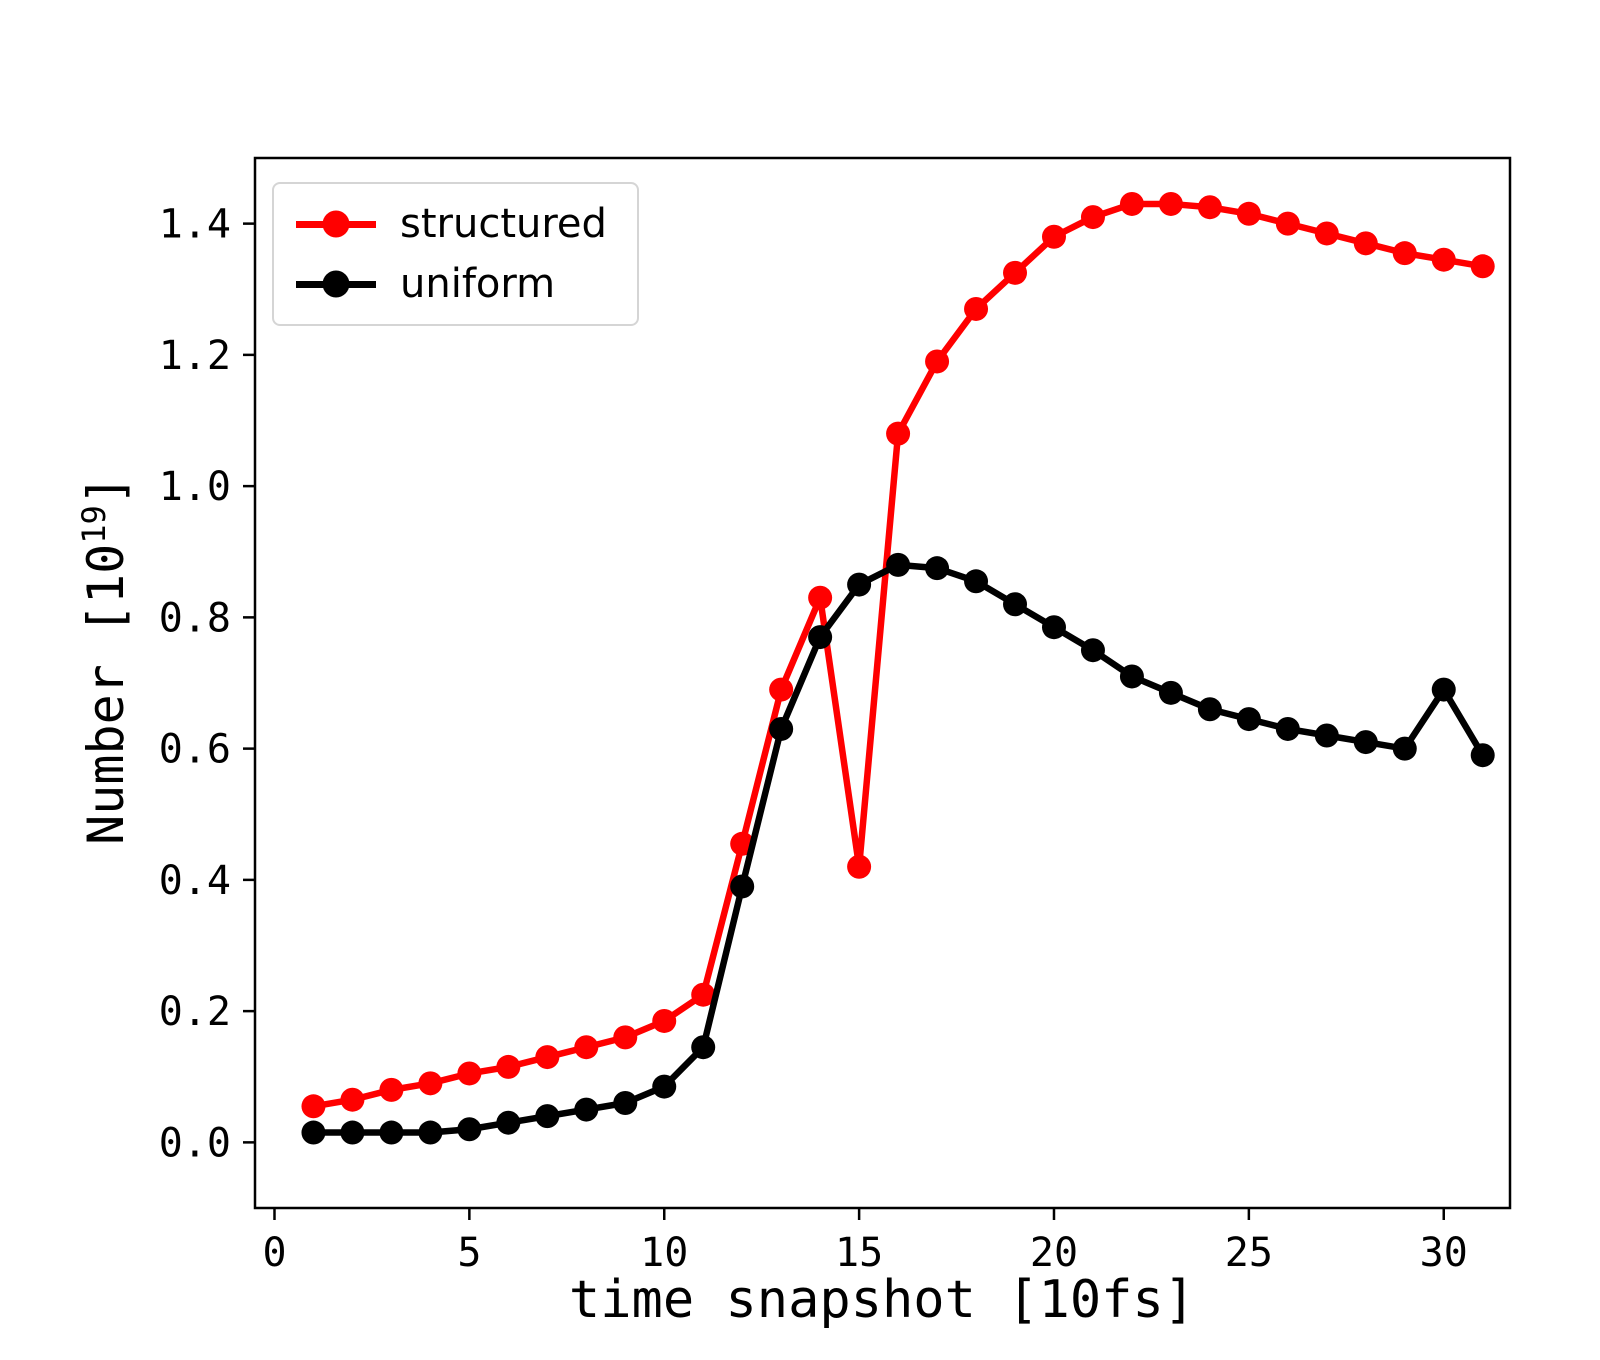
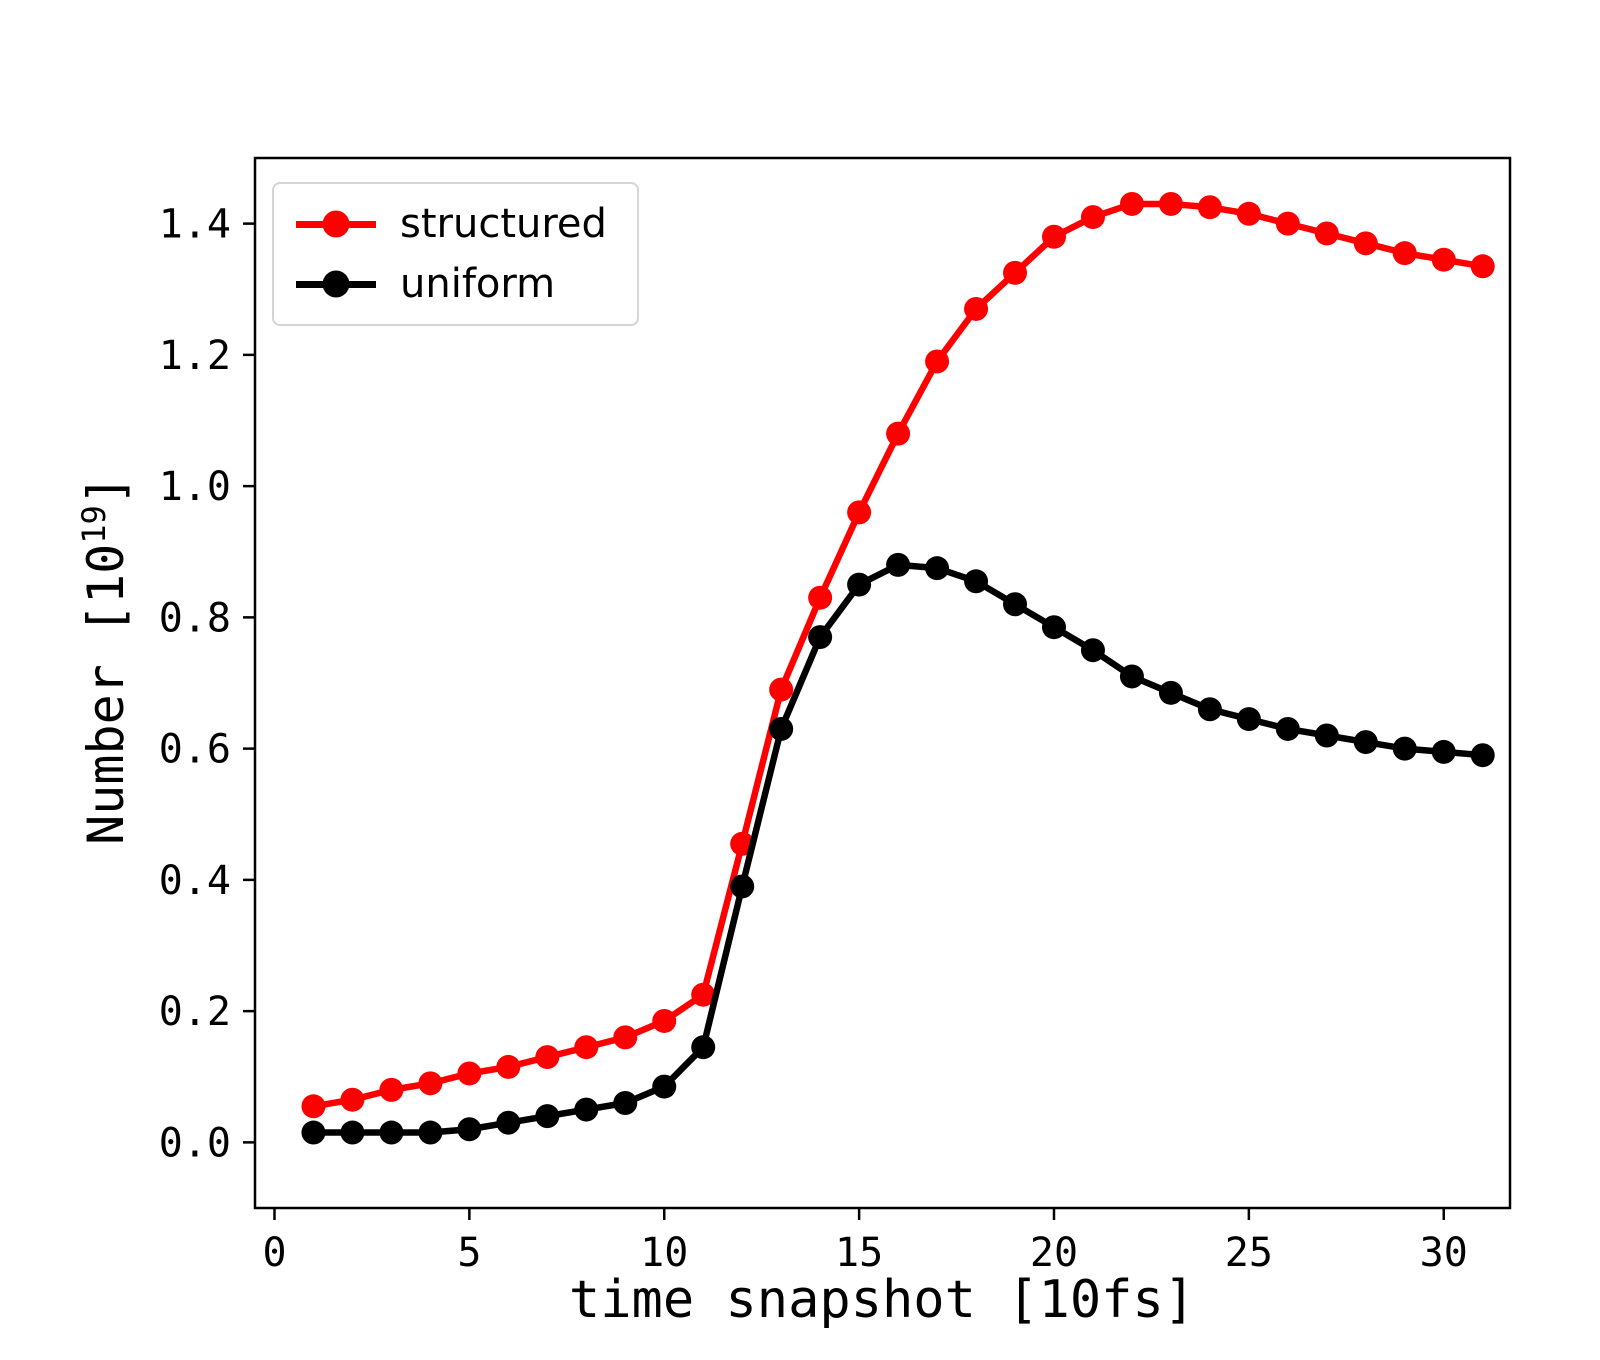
structured/15: 0.42 -> 0.96
uniform/30: 0.69 -> 0.59
